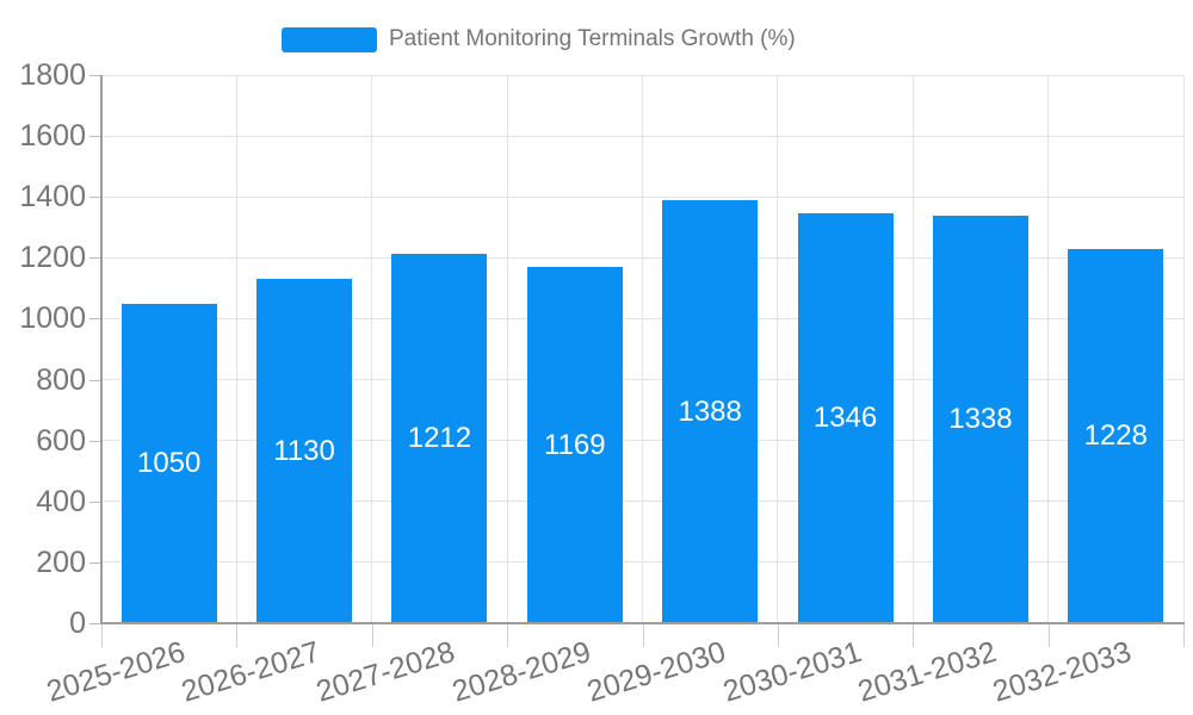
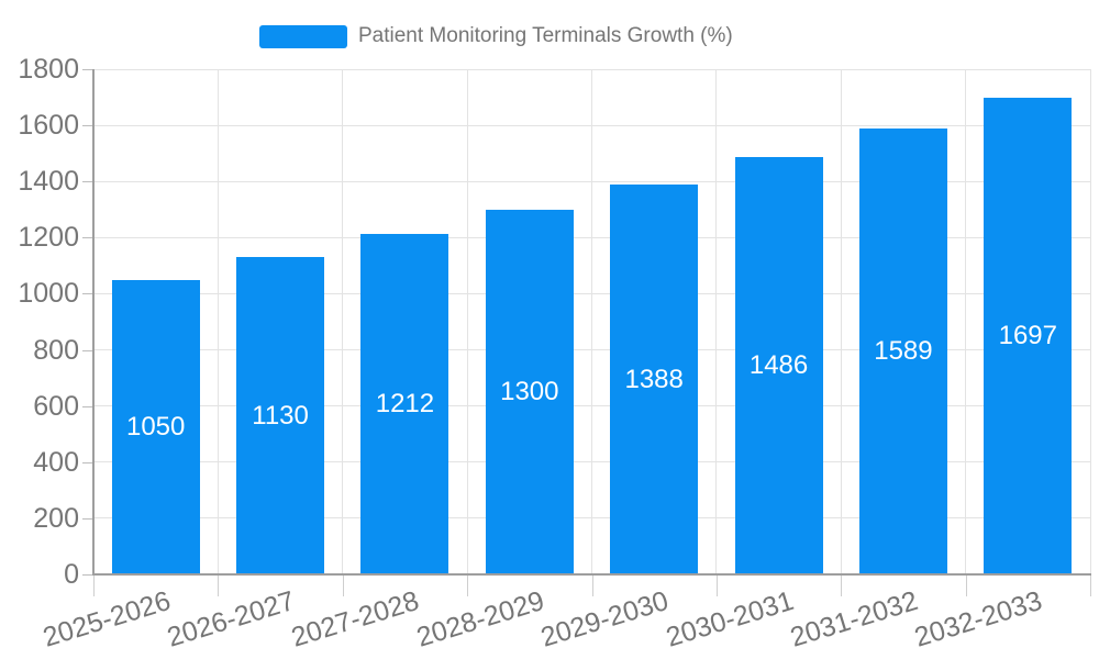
2028-2029: 1169 -> 1300
2030-2031: 1346 -> 1486
2031-2032: 1338 -> 1589
2032-2033: 1228 -> 1697
